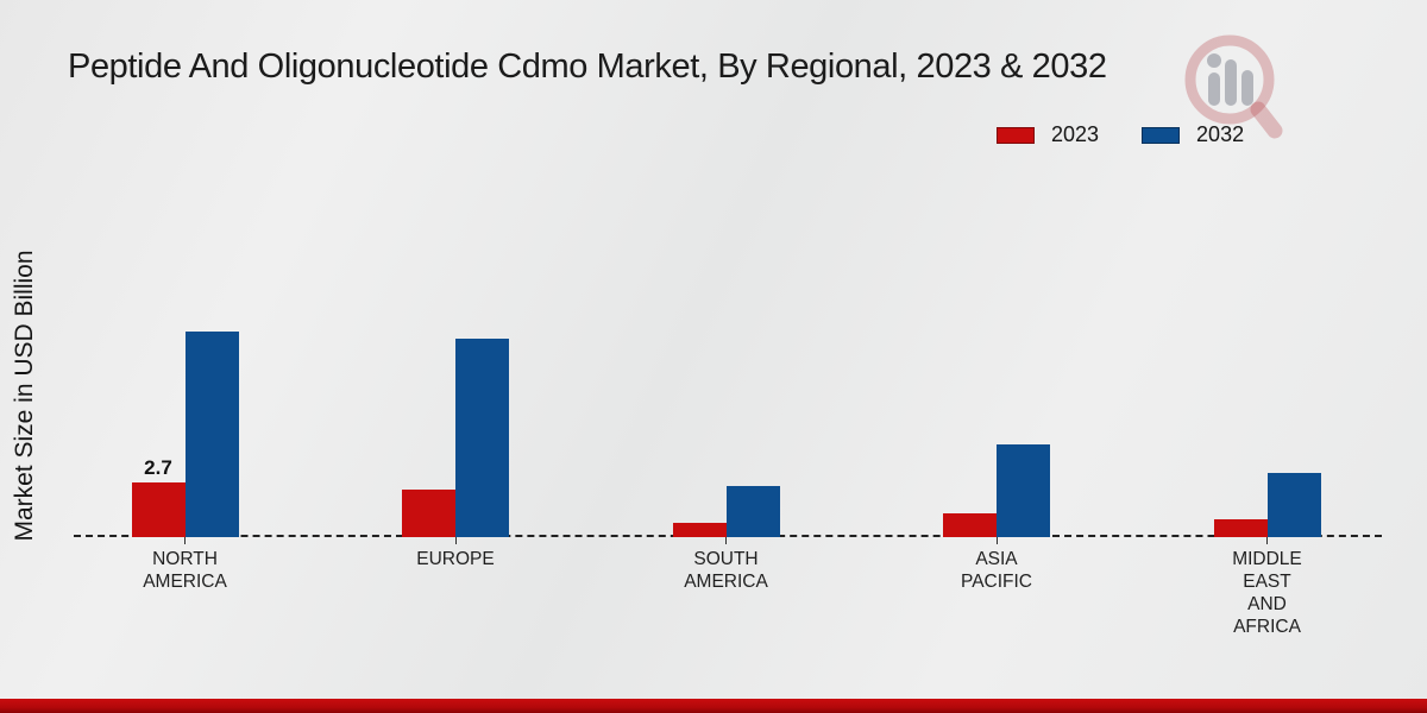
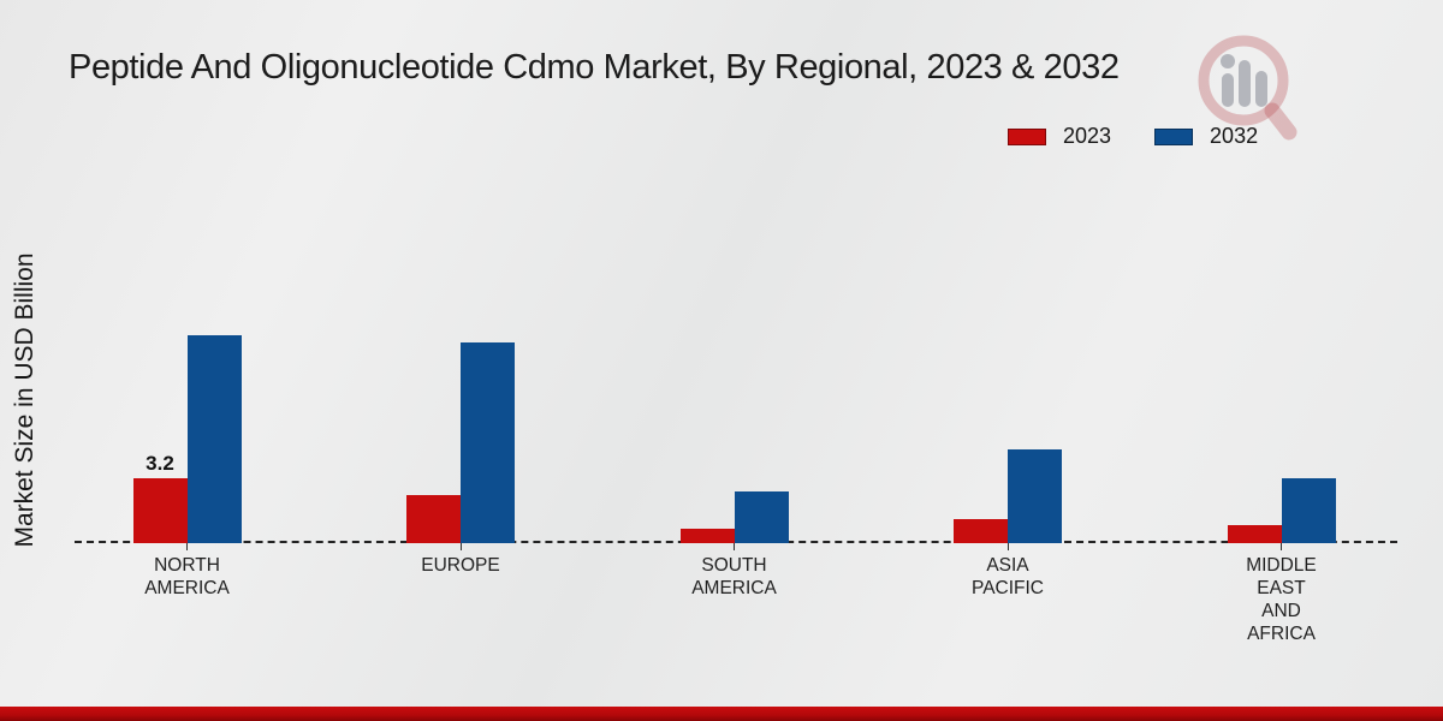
2023/NORTH AMERICA: 2.7 -> 3.2
